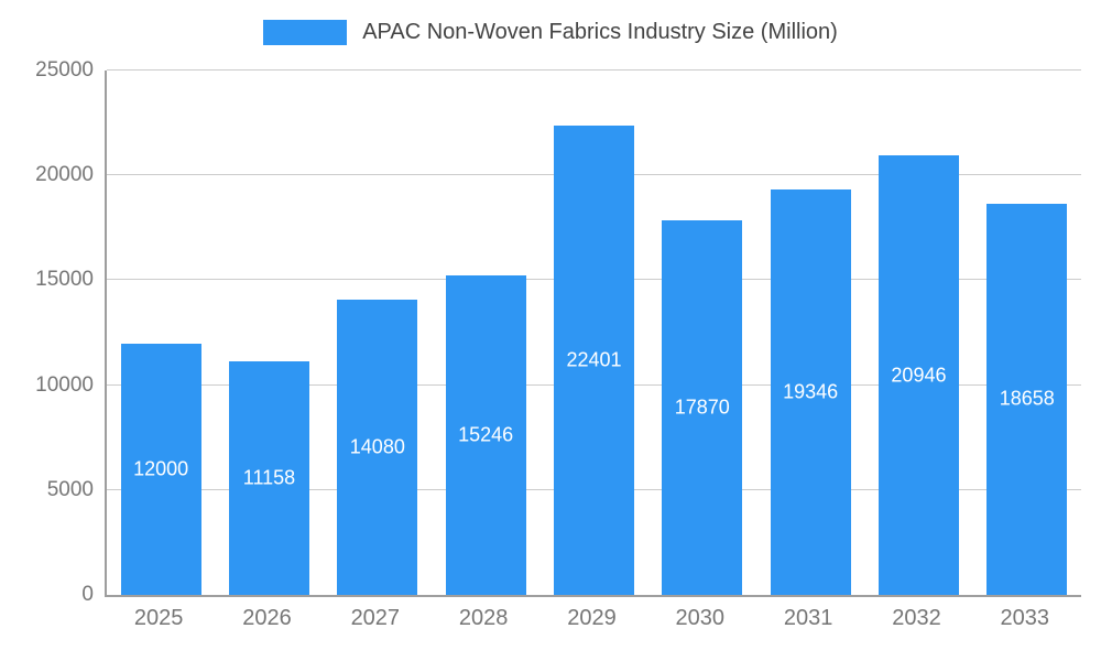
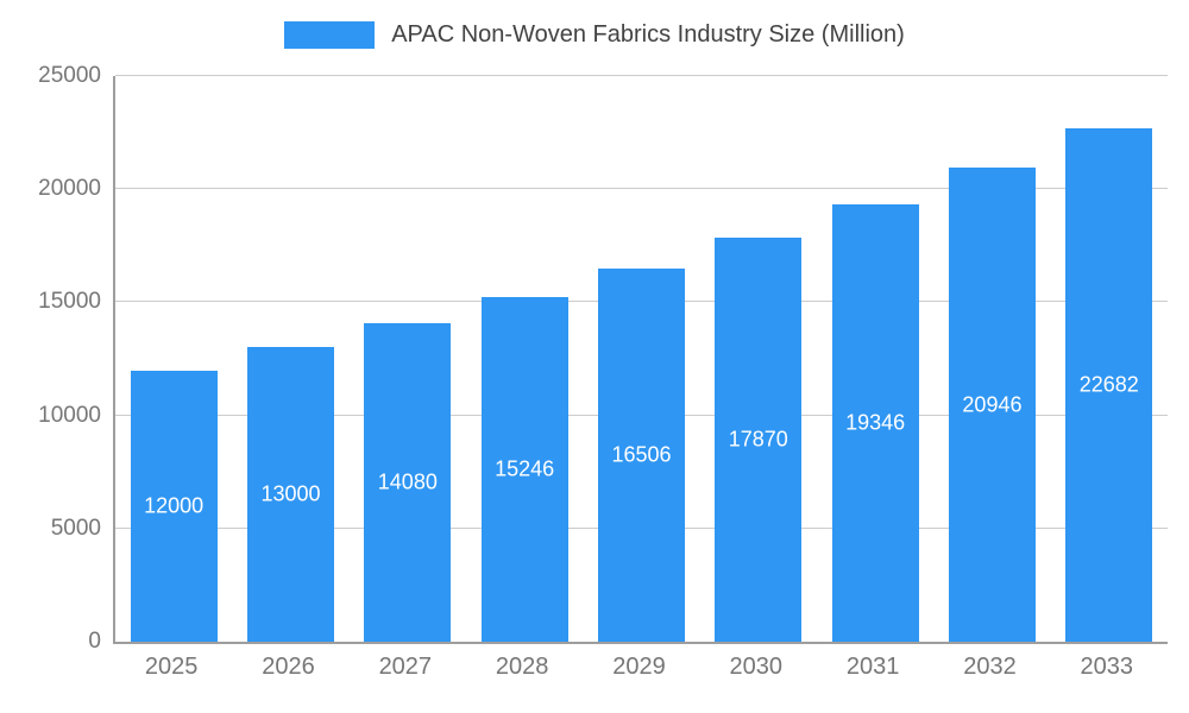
2026: 11158 -> 13000
2029: 22401 -> 16506
2033: 18658 -> 22682
